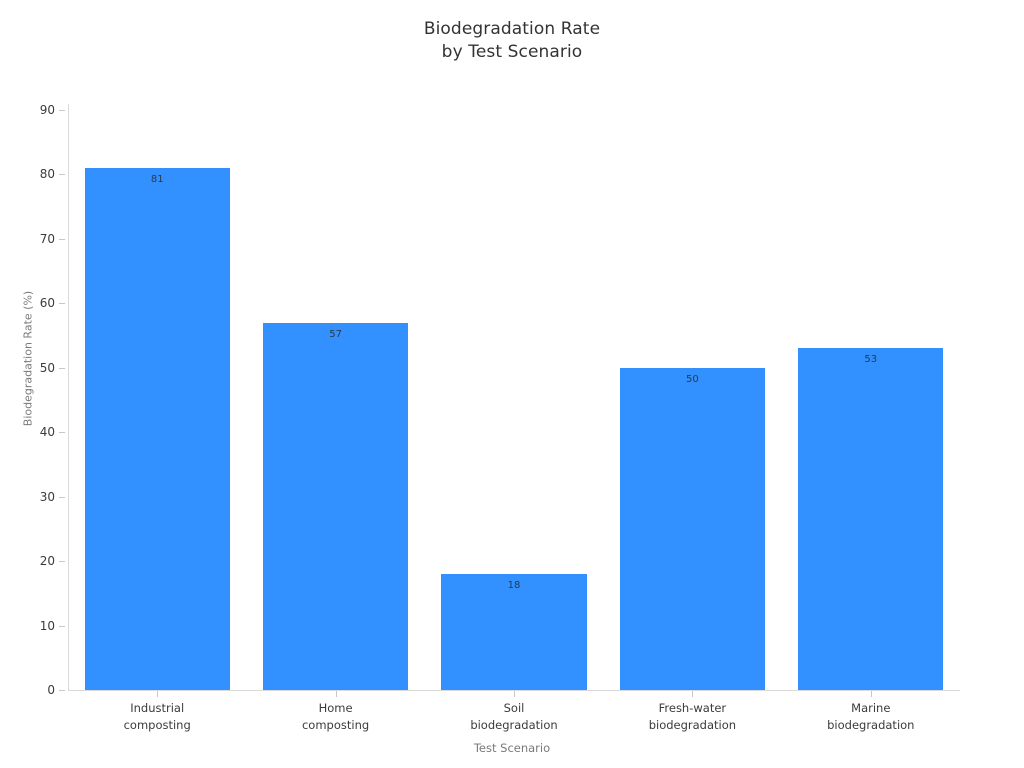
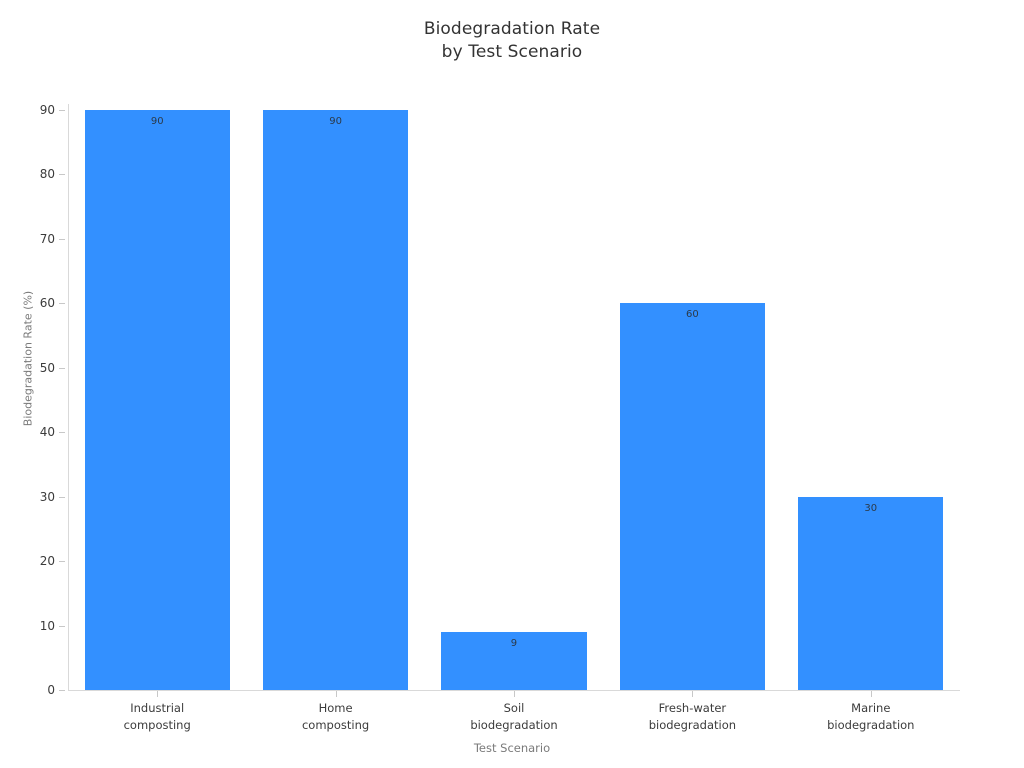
Industrial composting: 81 -> 90
Home composting: 57 -> 90
Soil biodegradation: 18 -> 9
Fresh-water biodegradation: 50 -> 60
Marine biodegradation: 53 -> 30
